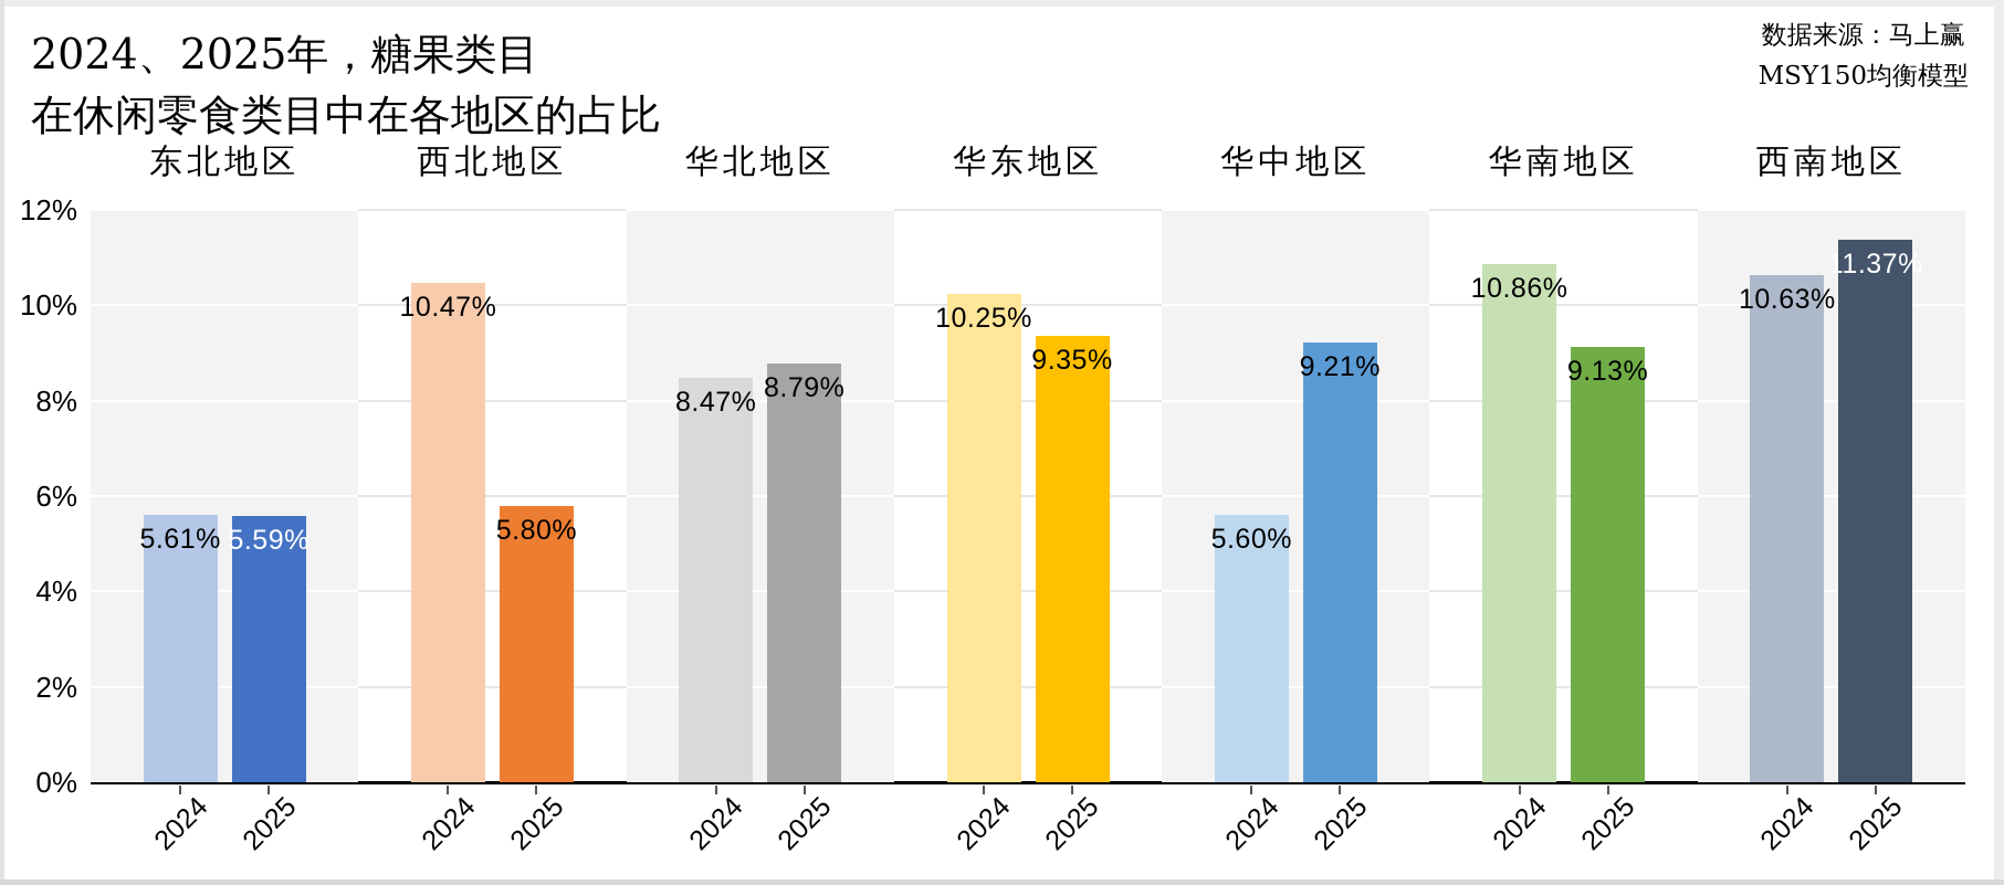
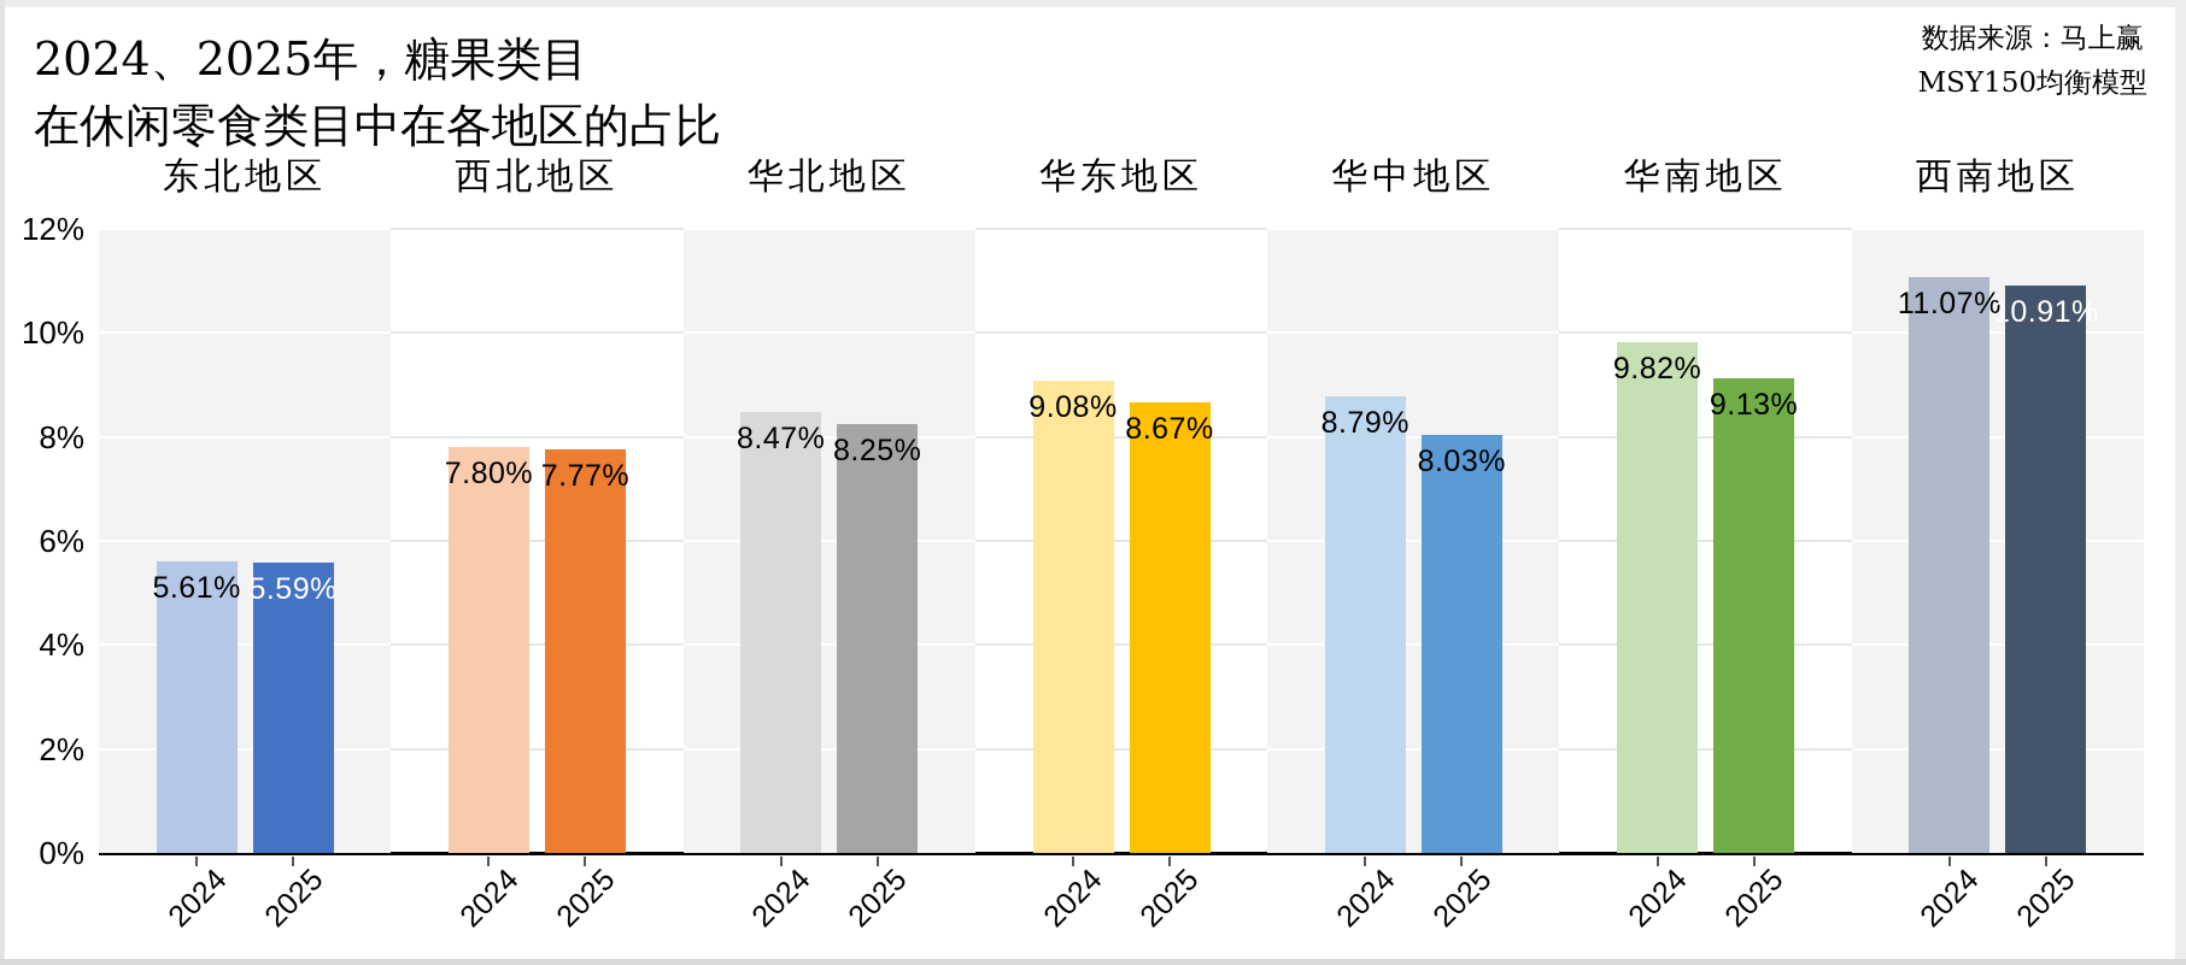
2024/西北地区: 10.47% -> 7.80%
2025/西北地区: 5.80% -> 7.77%
2025/华北地区: 8.79% -> 8.25%
2024/华东地区: 10.25% -> 9.08%
2025/华东地区: 9.35% -> 8.67%
2024/华中地区: 5.60% -> 8.79%
2025/华中地区: 9.21% -> 8.03%
2024/华南地区: 10.86% -> 9.82%
2024/西南地区: 10.63% -> 11.07%
2025/西南地区: 11.37% -> 10.91%
